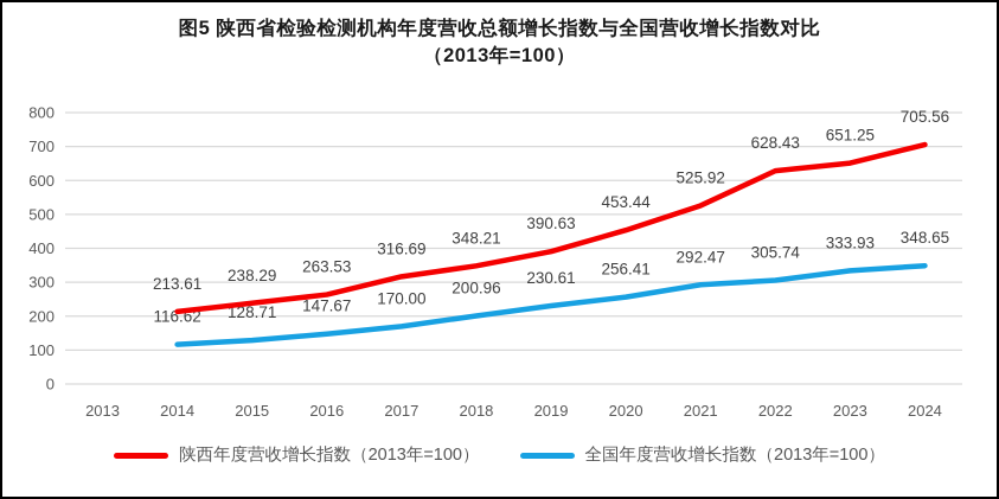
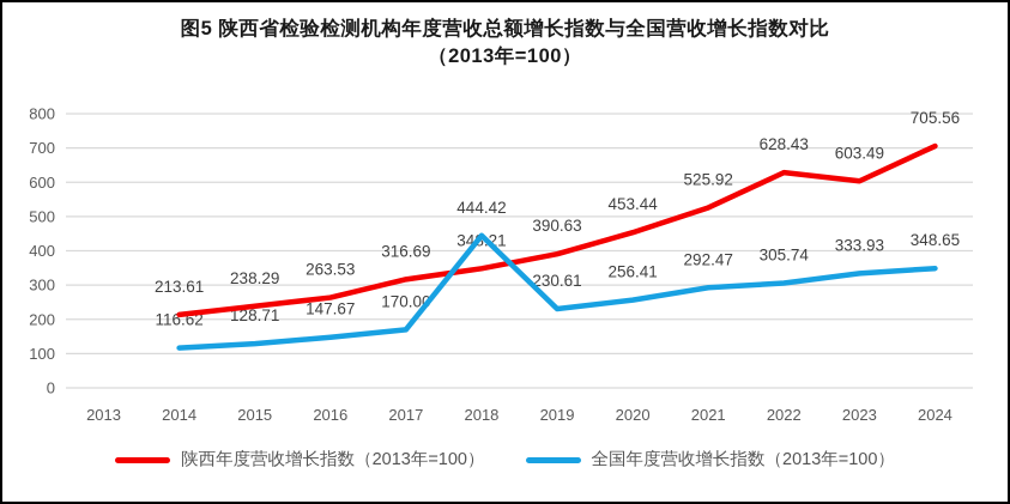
全国年度营收增长指数（2013年=100）/2018: 200.96 -> 444.42
陕西年度营收增长指数（2013年=100）/2023: 651.25 -> 603.49
